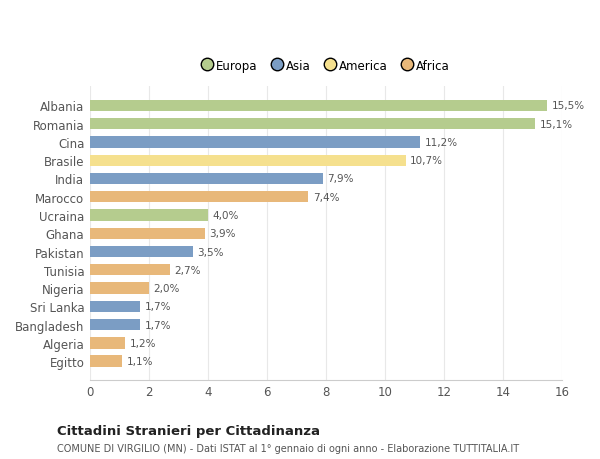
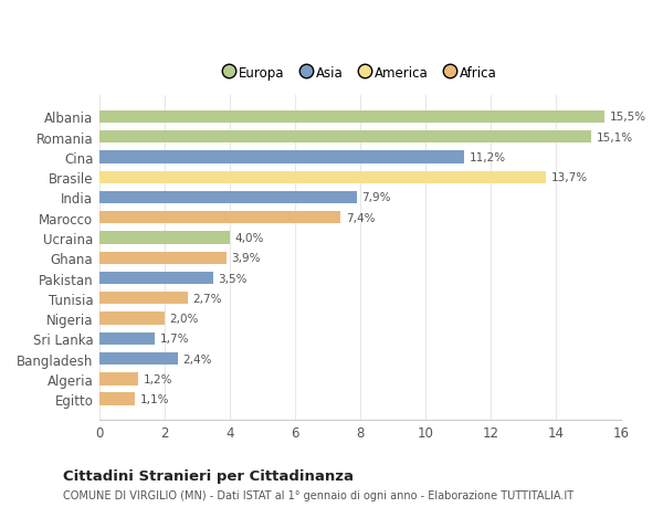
Brasile: 10,7% -> 13,7%
Bangladesh: 1,7% -> 2,4%
